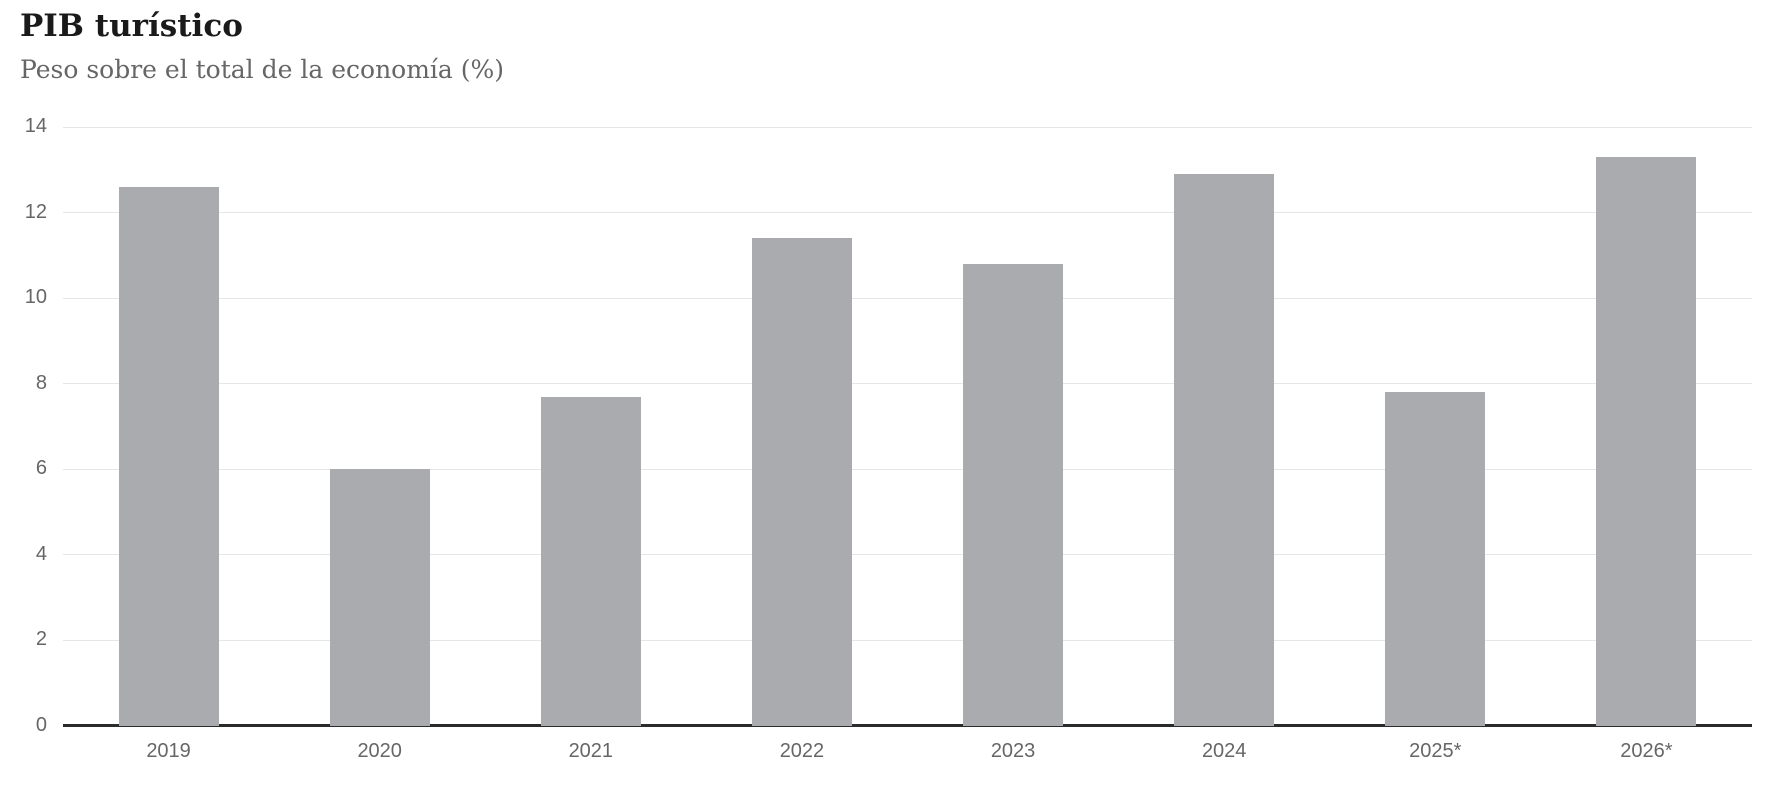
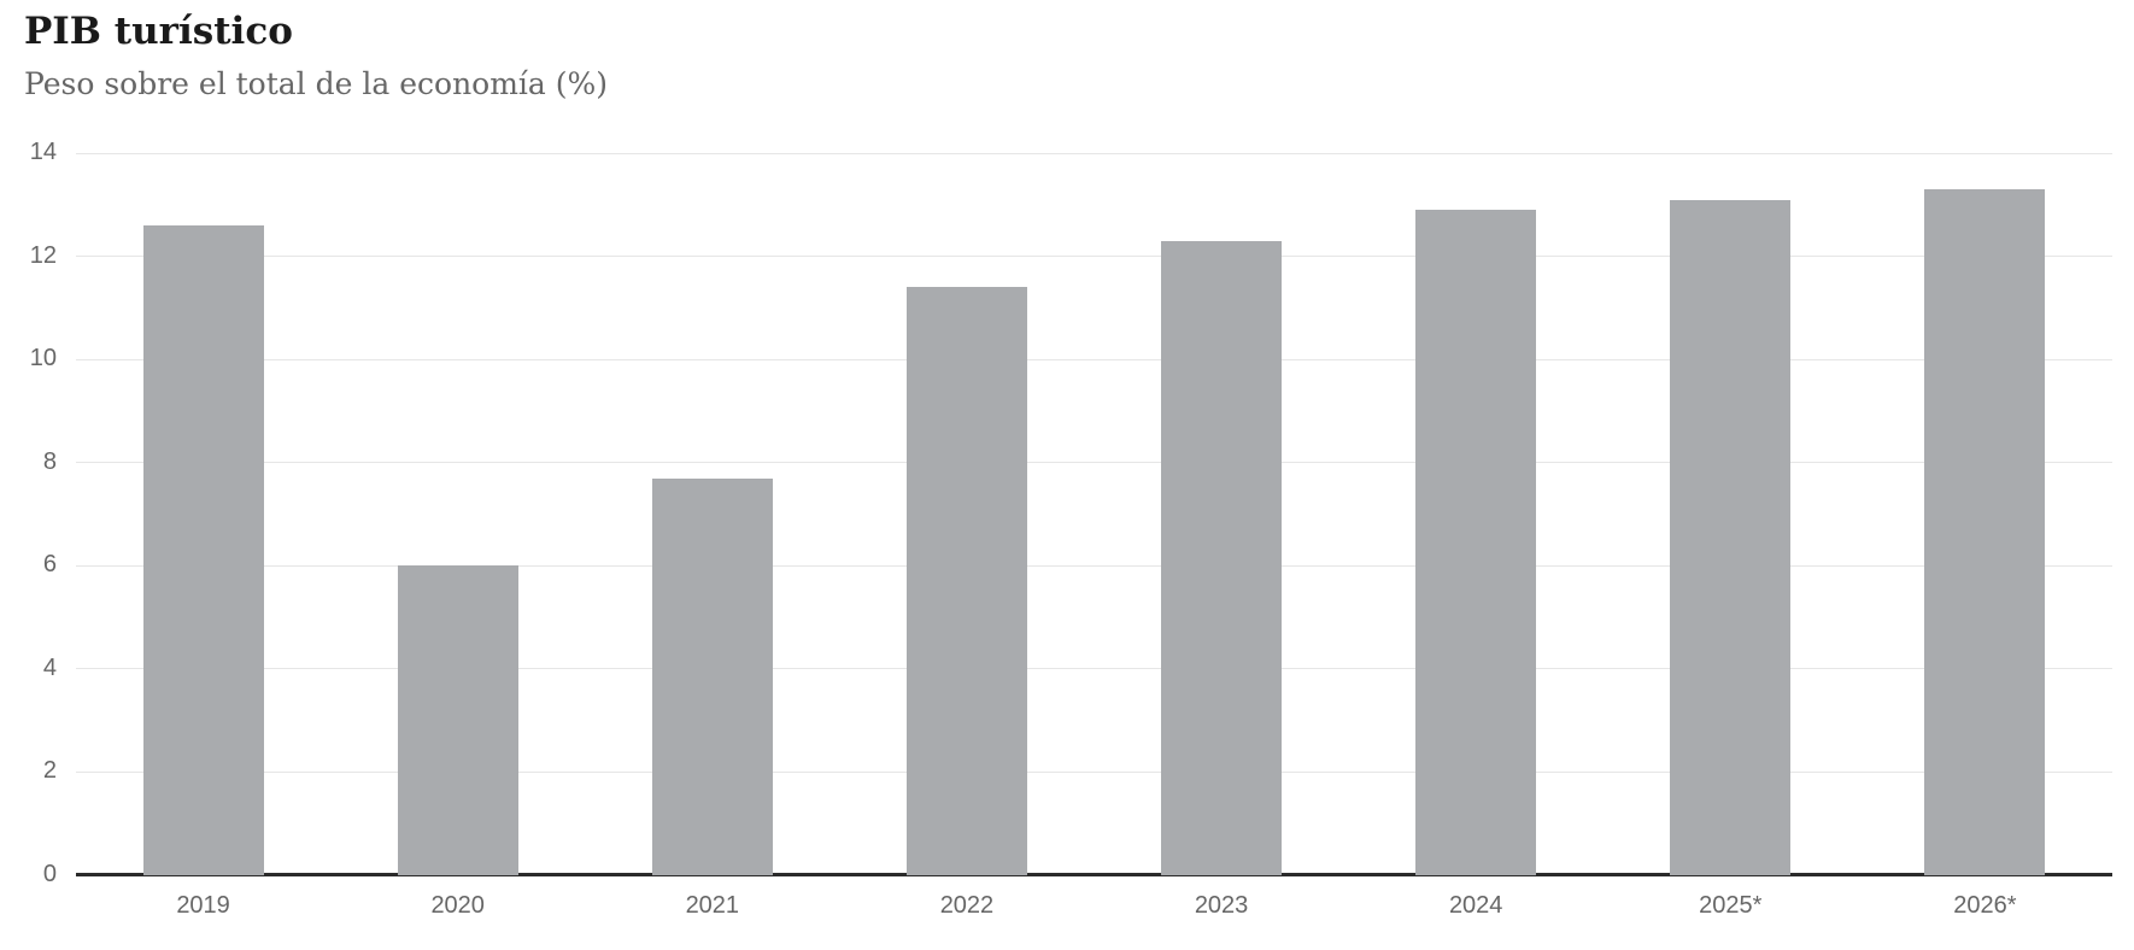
2023: 10.8 -> 12.3
2025*: 7.8 -> 13.1
